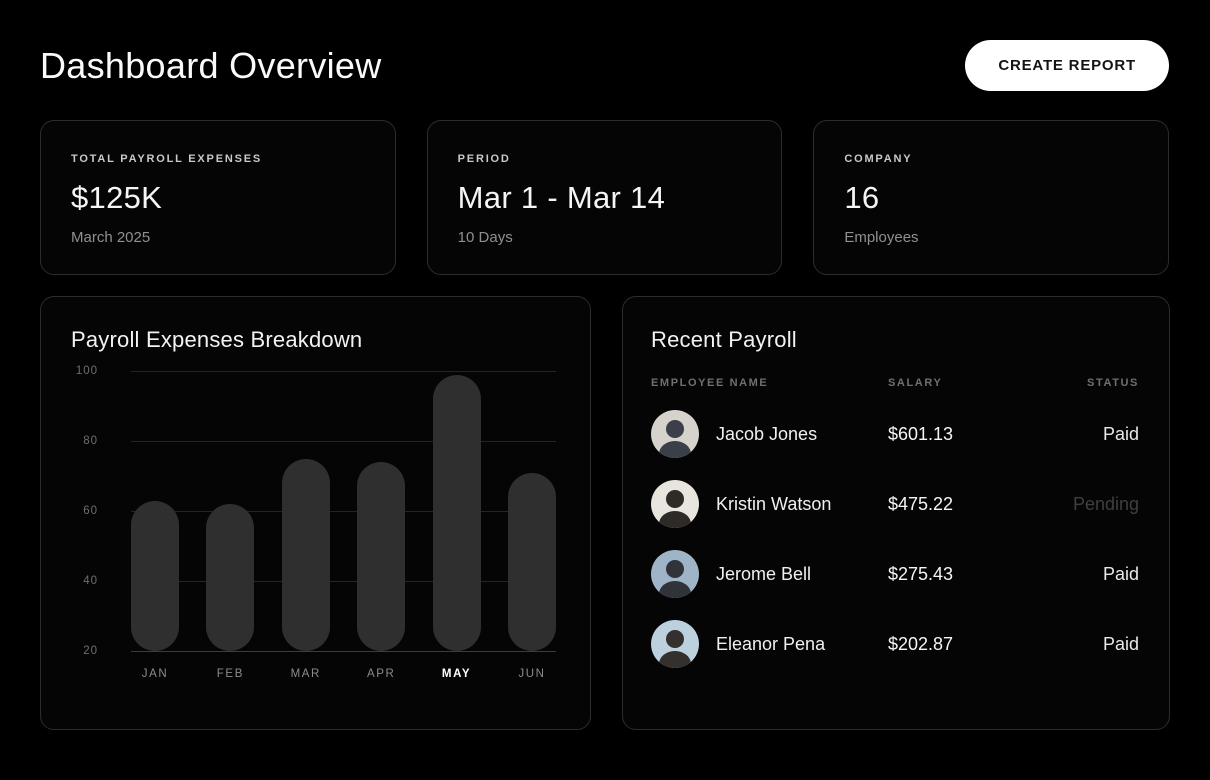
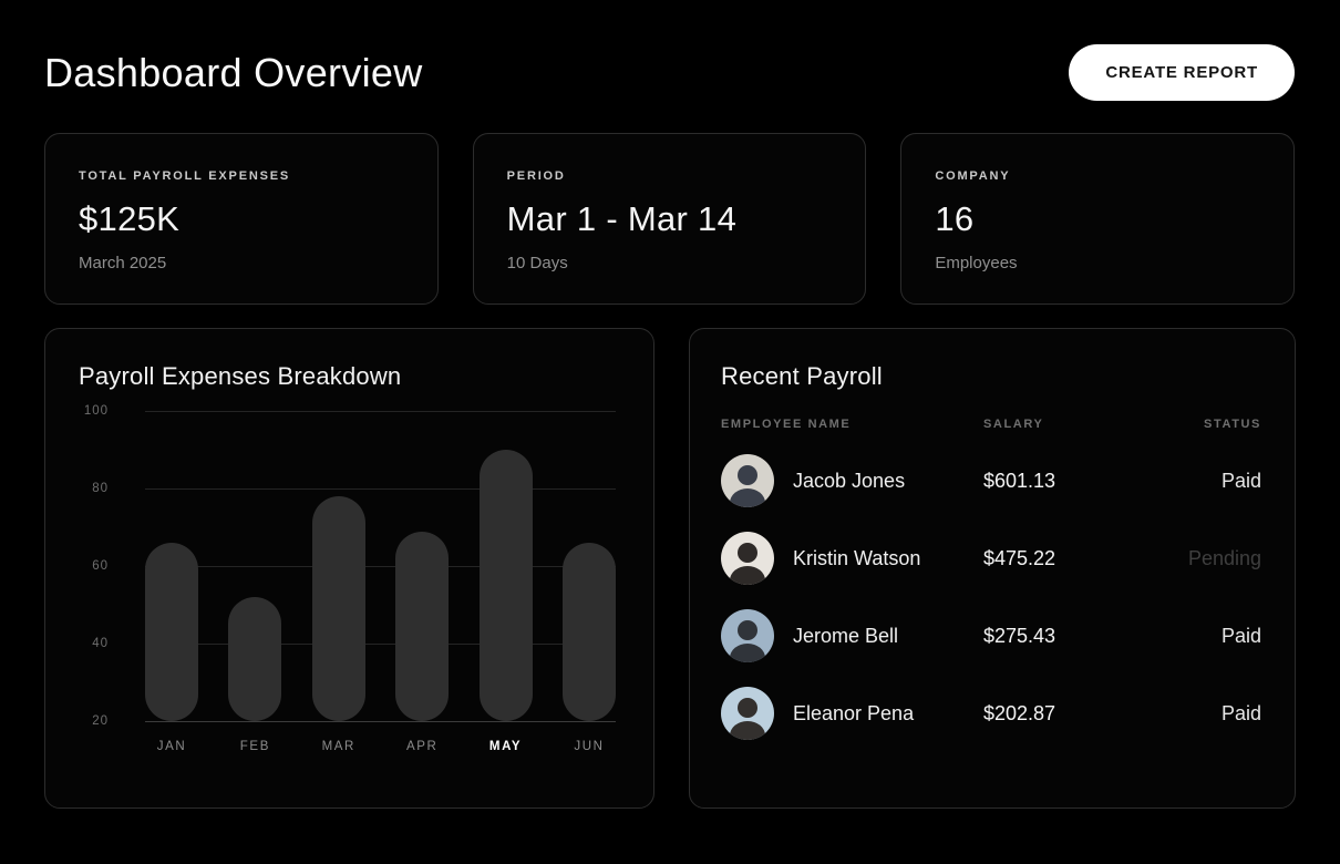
JAN: 63 -> 66
FEB: 62 -> 52
MAR: 75 -> 78
APR: 74 -> 69
MAY: 99 -> 90
JUN: 71 -> 66
